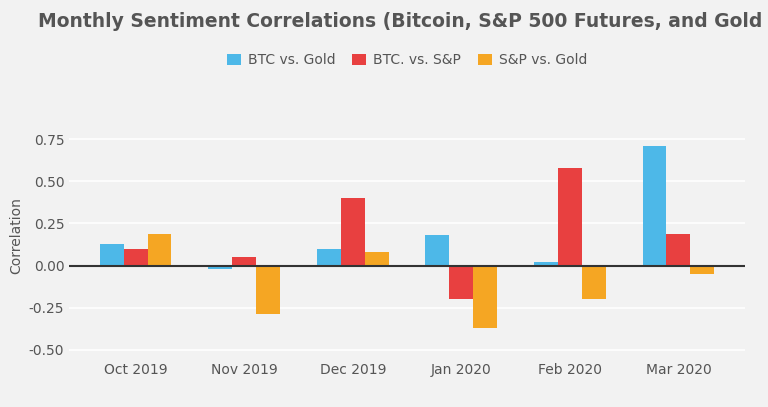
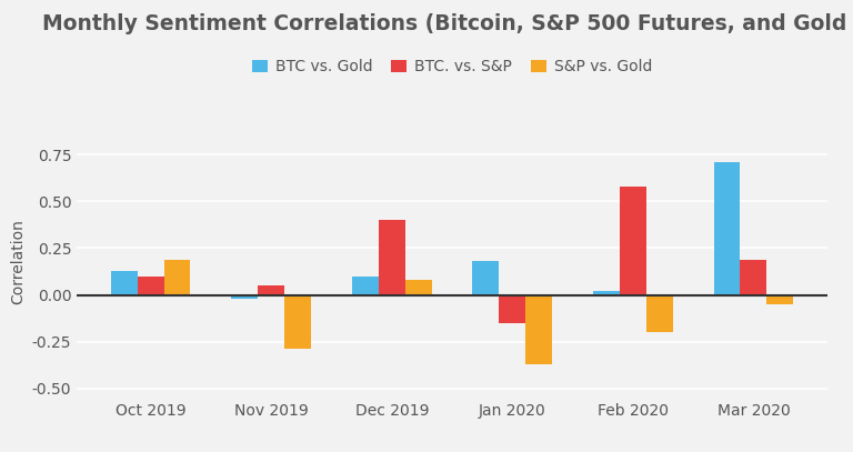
BTC. vs. S&P/Jan 2020: -0.20 -> -0.15
